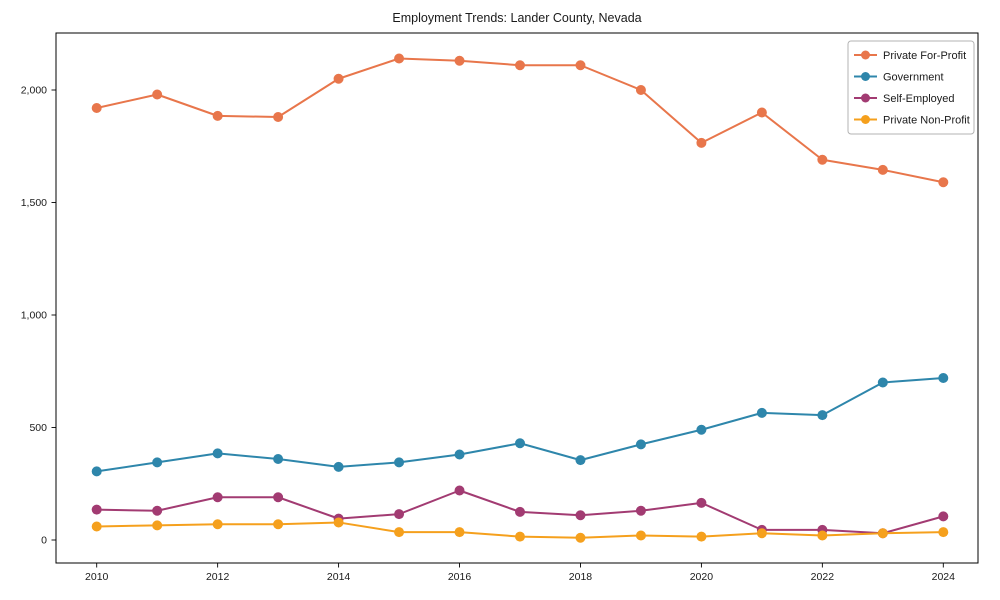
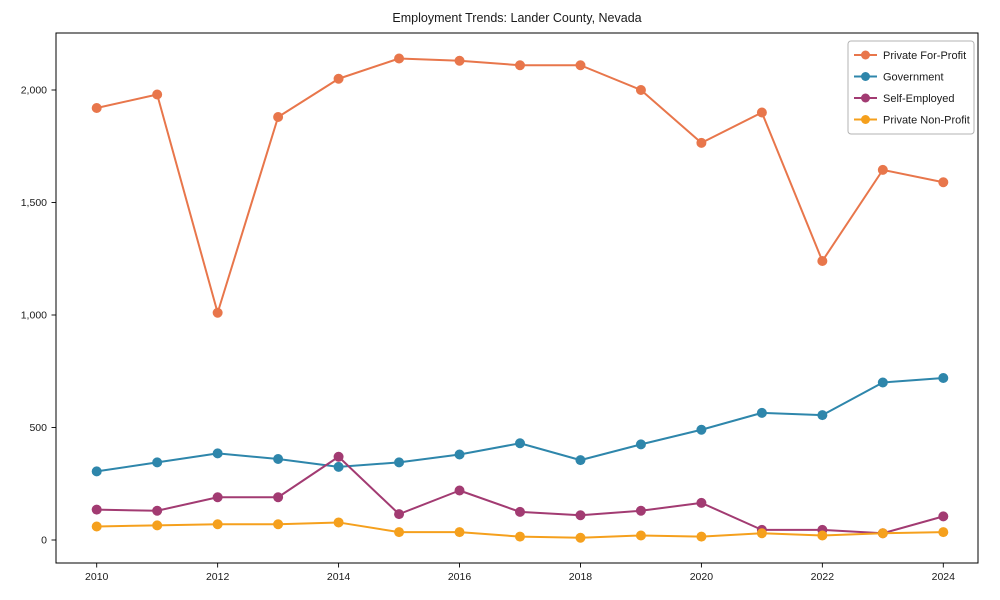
Private For-Profit/2012: 1880 -> 1010
Self-Employed/2014: 100 -> 370
Private For-Profit/2022: 1690 -> 1240
